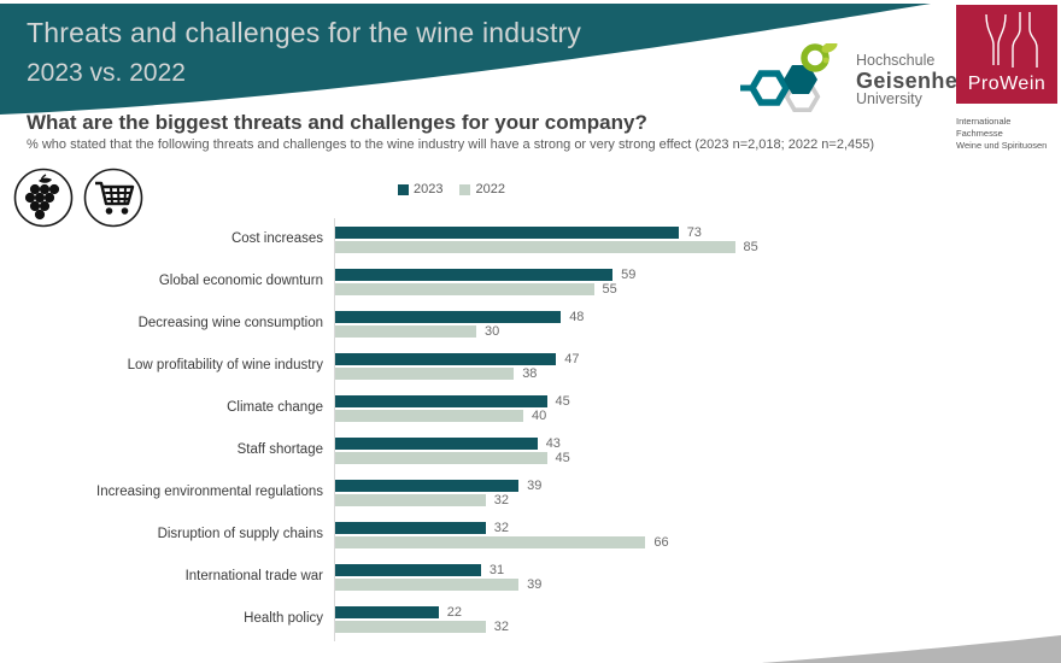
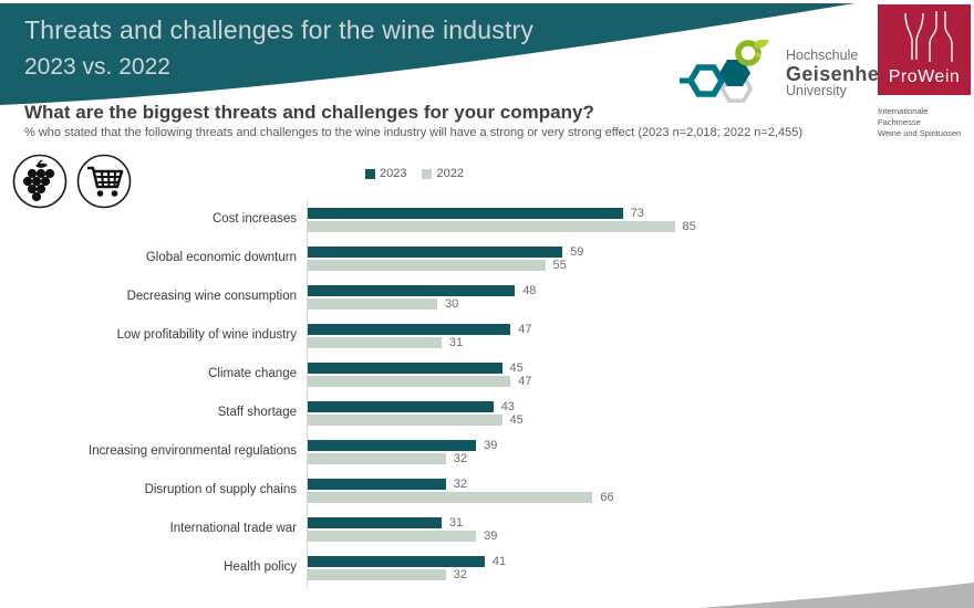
2022/Low profitability of wine industry: 38 -> 31
2022/Climate change: 40 -> 47
2023/Health policy: 22 -> 41
